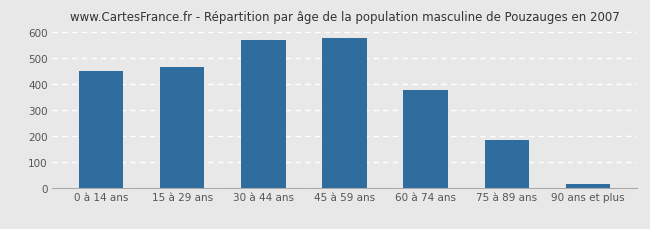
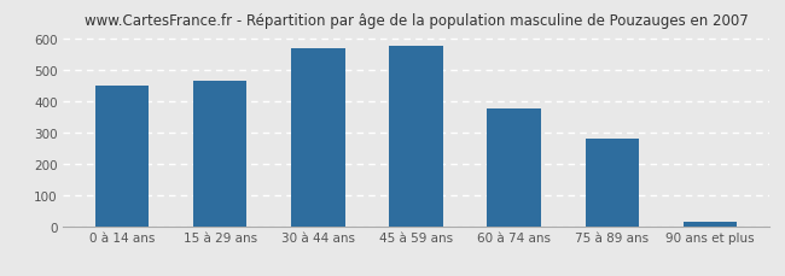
75 à 89 ans: 185 -> 280
